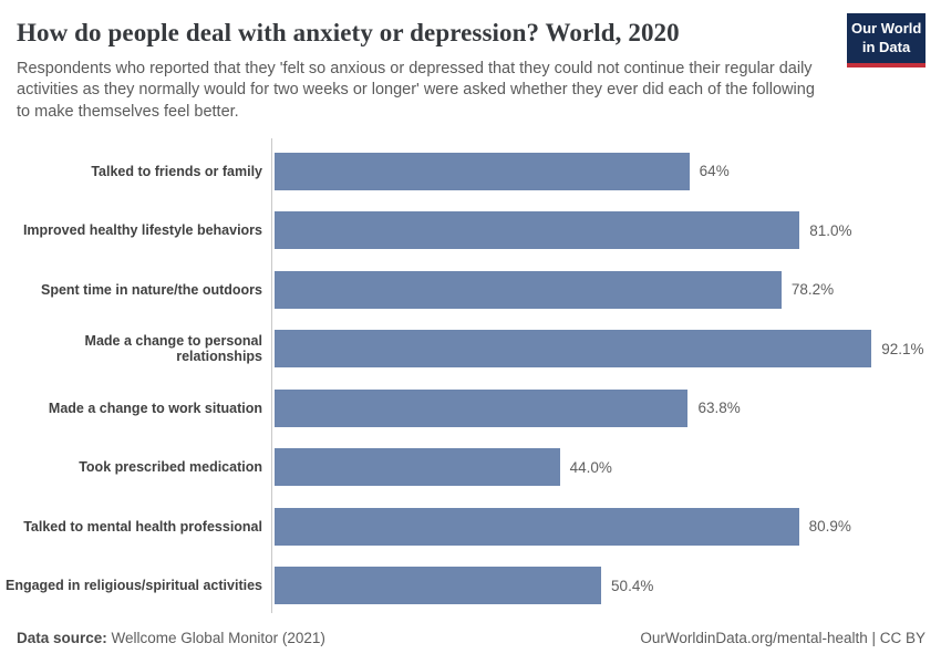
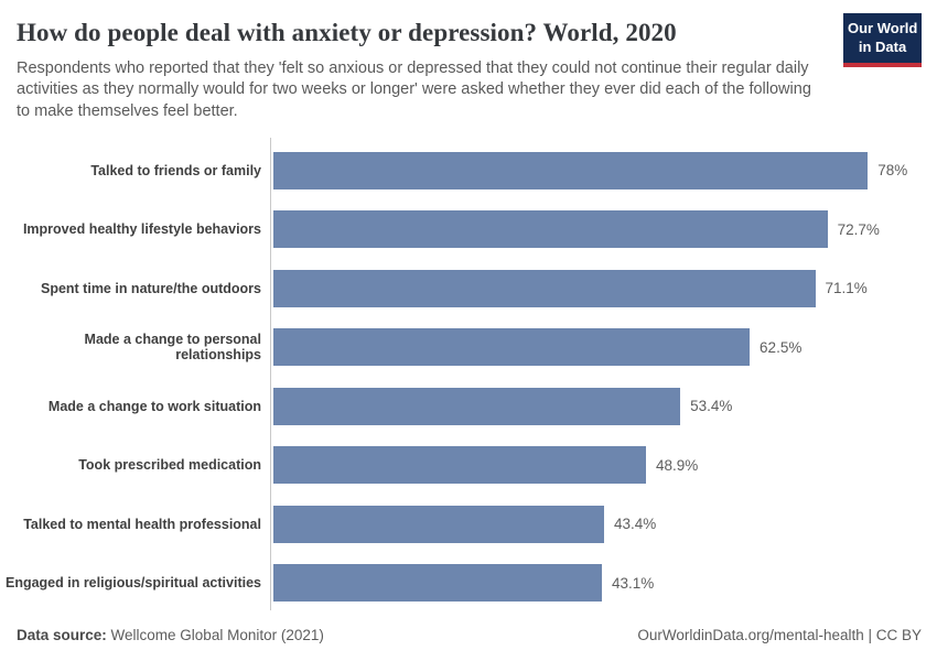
Talked to friends or family: 64% -> 78%
Improved healthy lifestyle behaviors: 81.0% -> 72.7%
Spent time in nature/the outdoors: 78.2% -> 71.1%
Made a change to personal relationships: 92.1% -> 62.5%
Made a change to work situation: 63.8% -> 53.4%
Took prescribed medication: 44.0% -> 48.9%
Talked to mental health professional: 80.9% -> 43.4%
Engaged in religious/spiritual activities: 50.4% -> 43.1%
